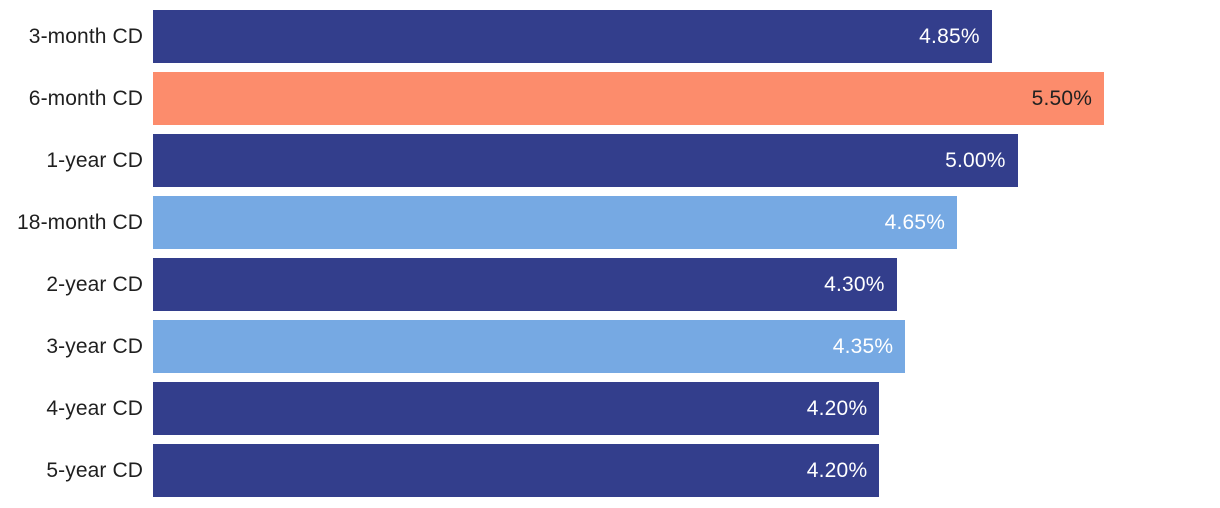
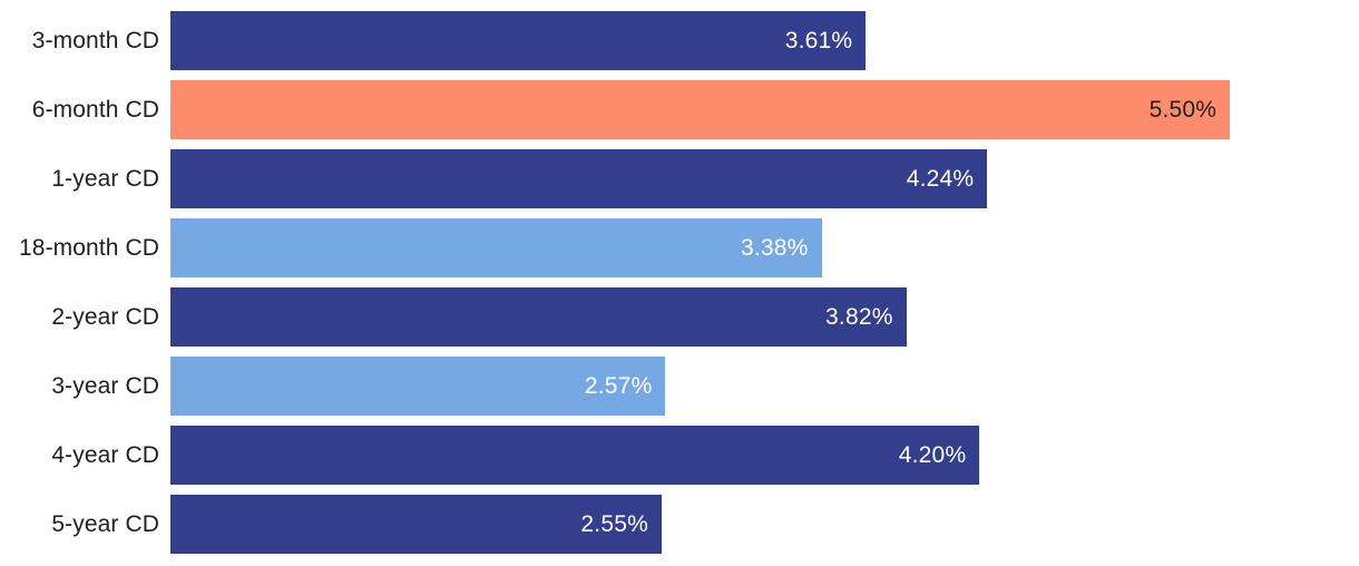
3-month CD: 4.85% -> 3.61%
1-year CD: 5.00% -> 4.24%
18-month CD: 4.65% -> 3.38%
2-year CD: 4.30% -> 3.82%
3-year CD: 4.35% -> 2.57%
5-year CD: 4.20% -> 2.55%
